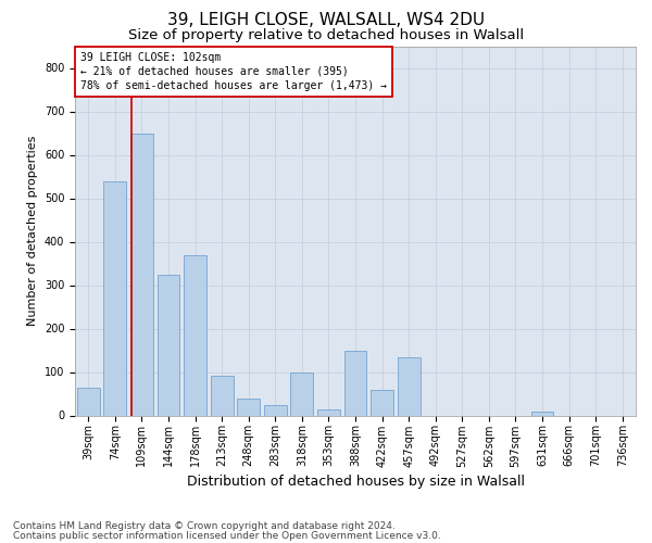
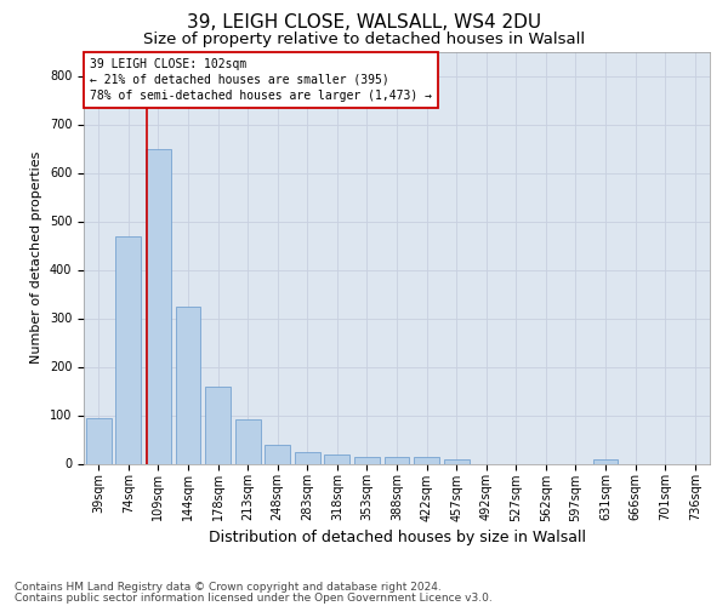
39sqm: 65 -> 95
74sqm: 540 -> 470
178sqm: 370 -> 158
318sqm: 100 -> 18
388sqm: 150 -> 14
422sqm: 60 -> 13
457sqm: 135 -> 10
